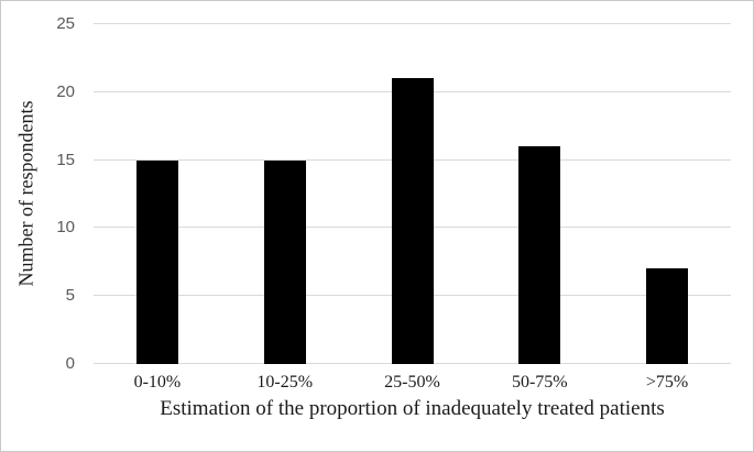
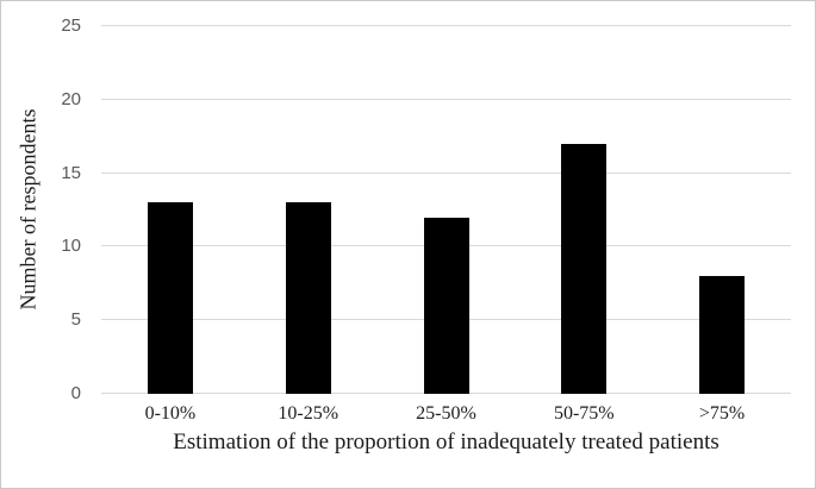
0-10%: 15 -> 13
10-25%: 15 -> 13
25-50%: 21 -> 12
50-75%: 16 -> 17
>75%: 7 -> 8
